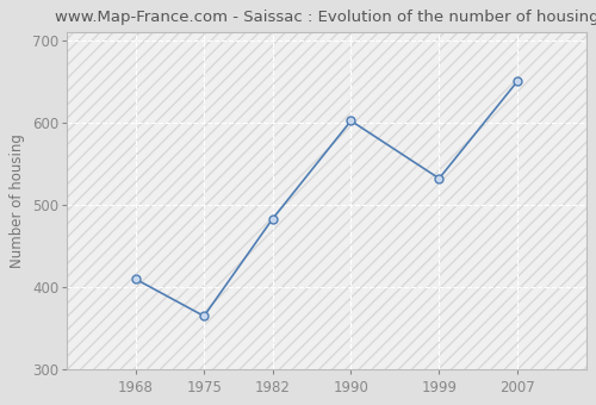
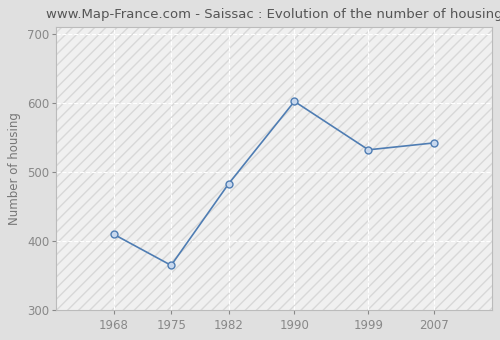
2007: 650 -> 542
